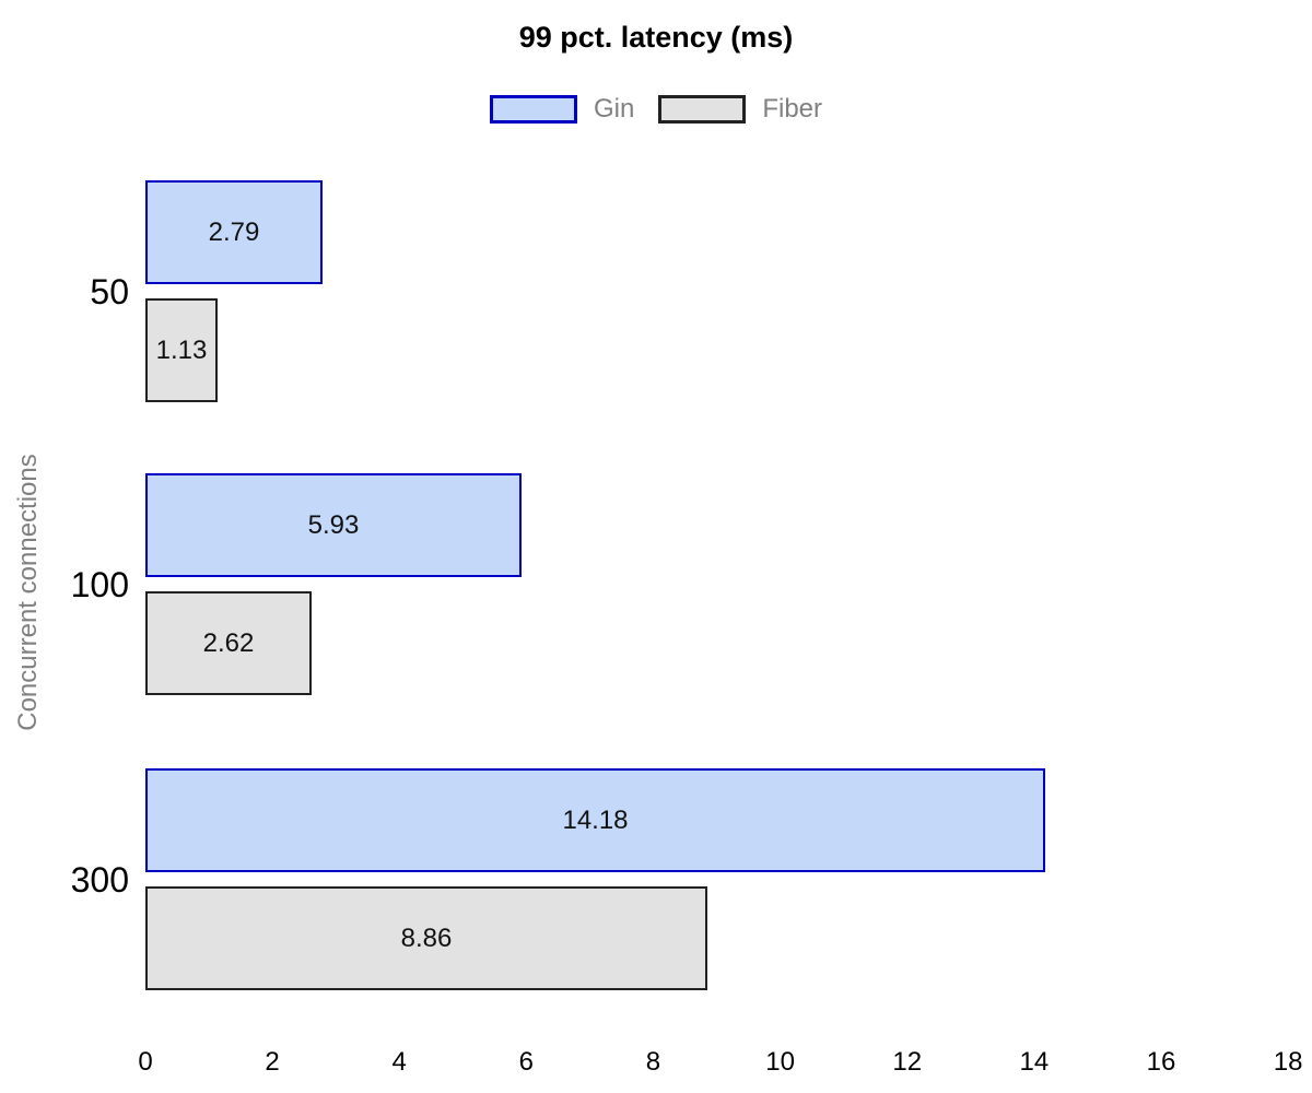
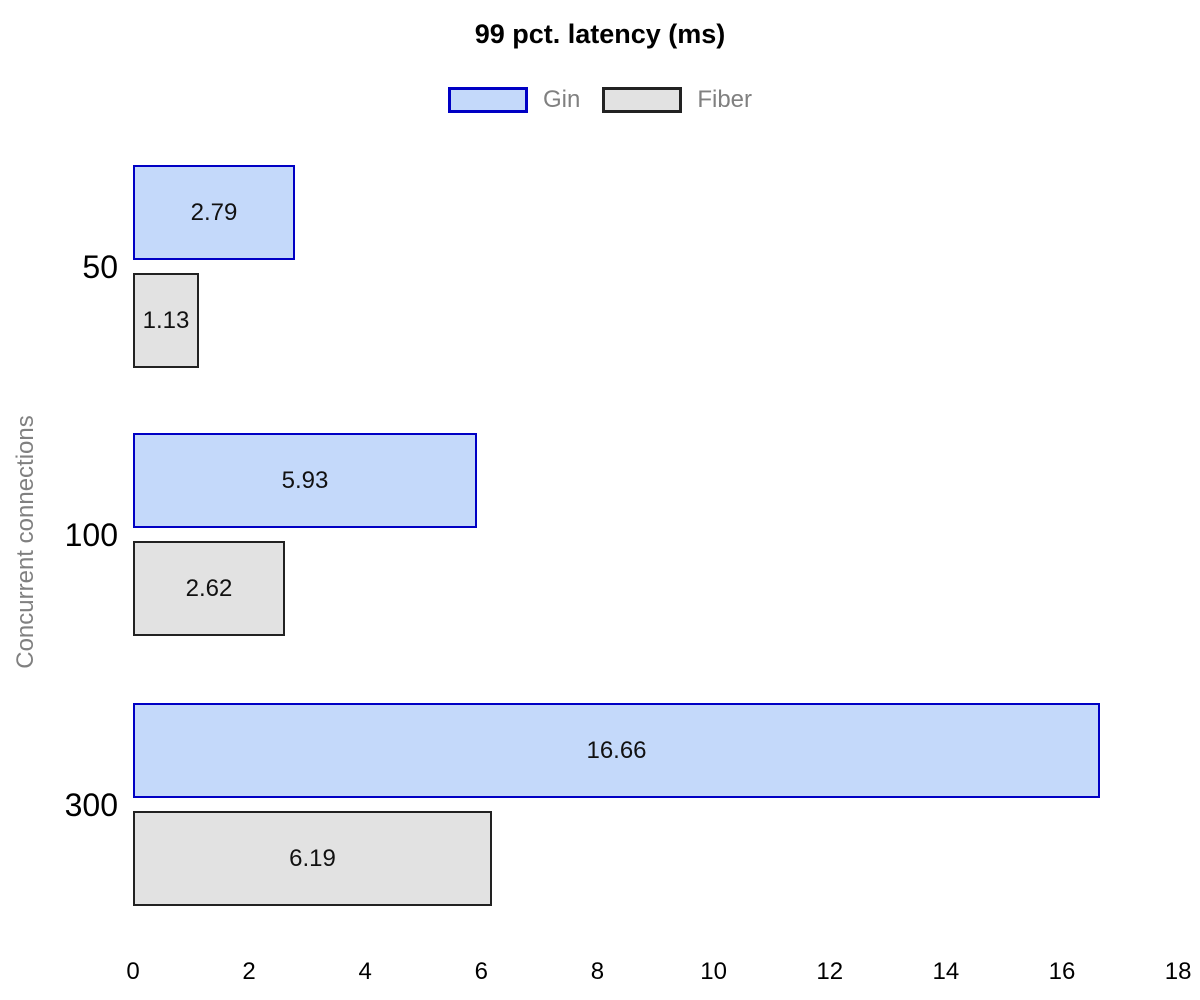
Gin/300: 14.18 -> 16.66
Fiber/300: 8.86 -> 6.19
